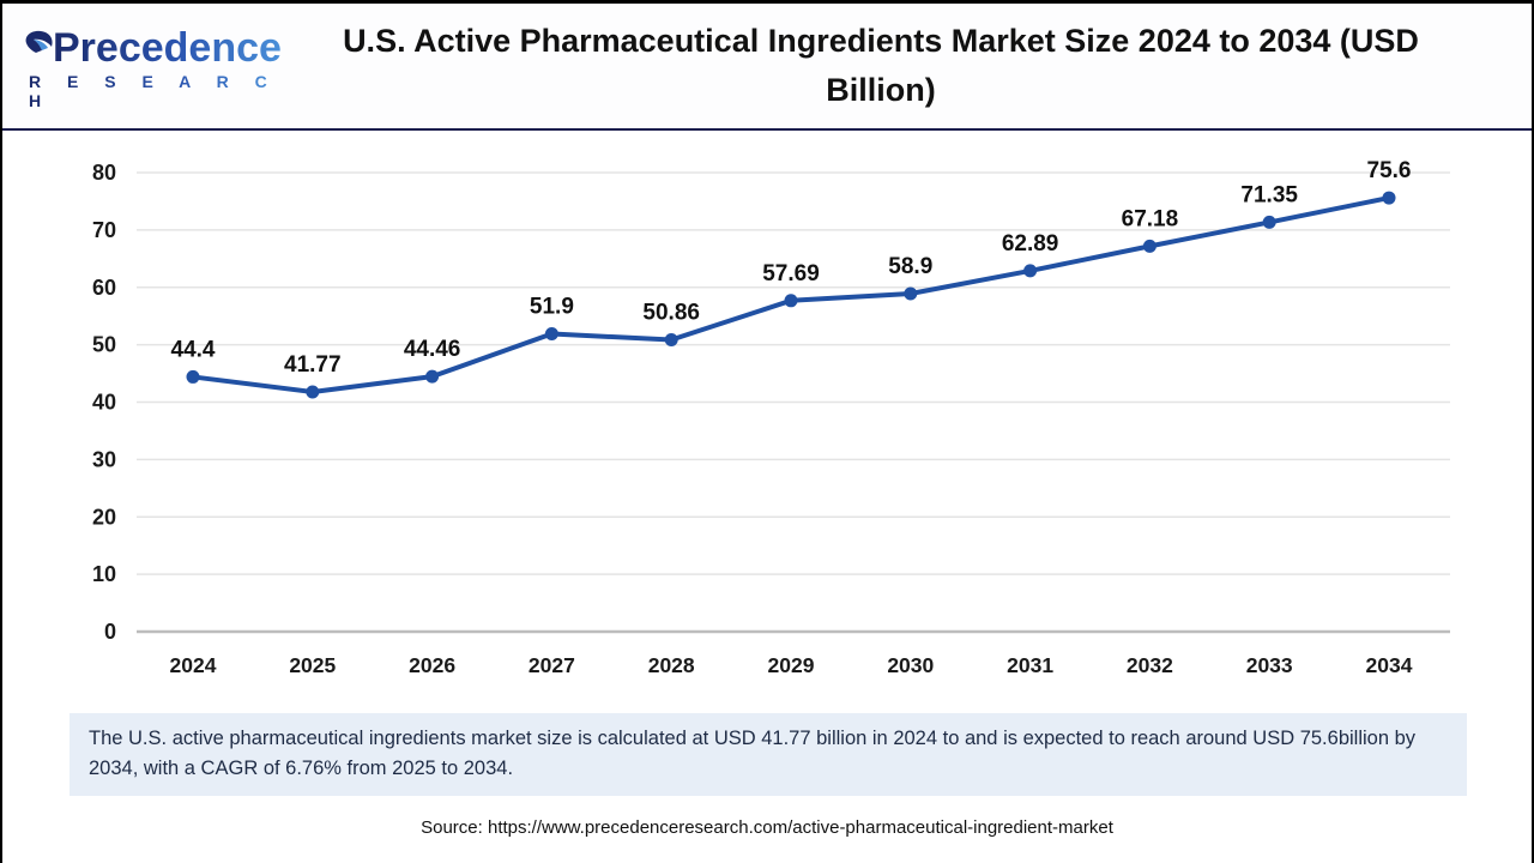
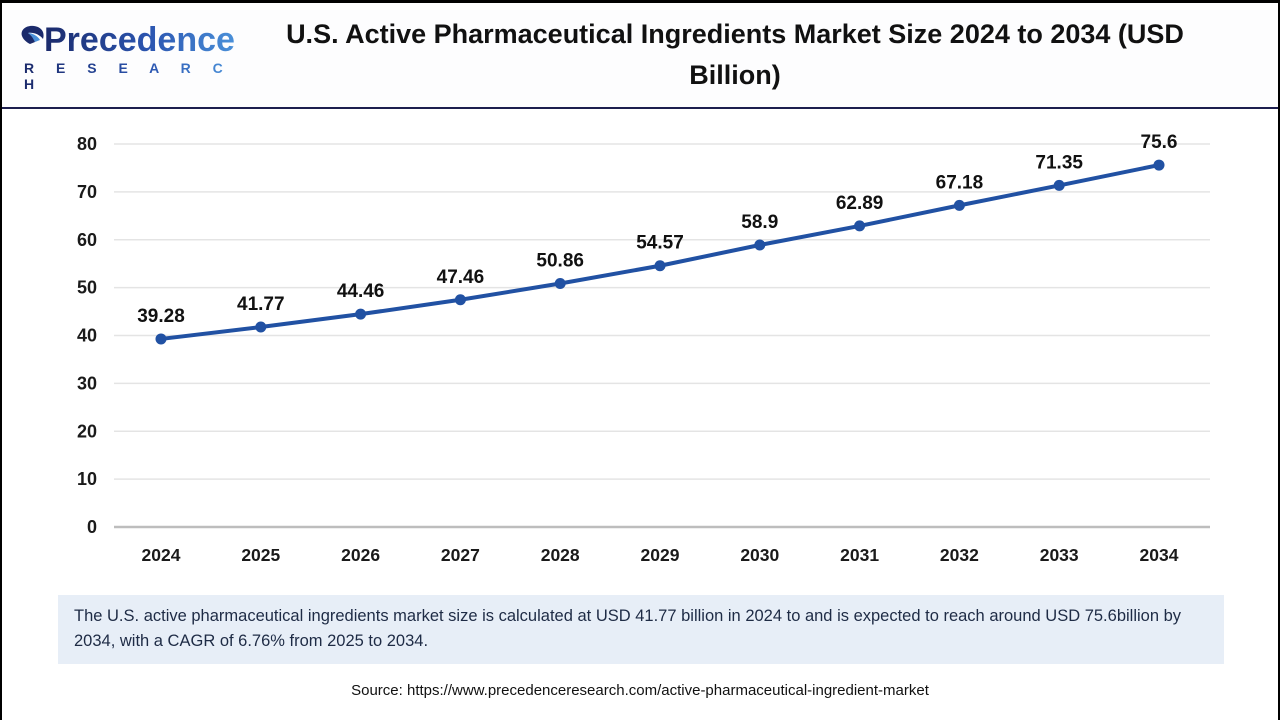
2024: 44.4 -> 39.28
2027: 51.9 -> 47.46
2029: 57.69 -> 54.57
